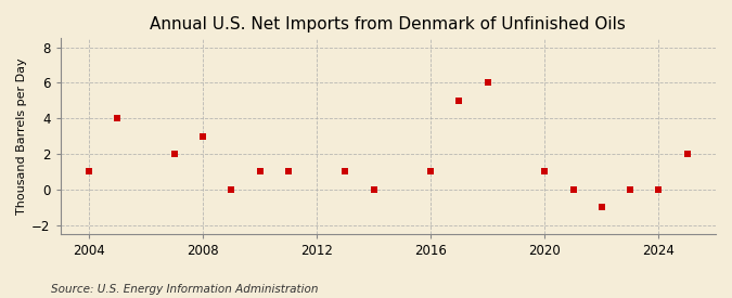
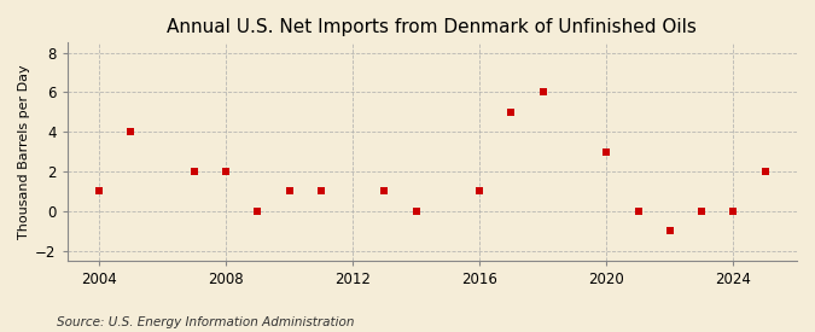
2008: 3 -> 2
2020: 1 -> 3
